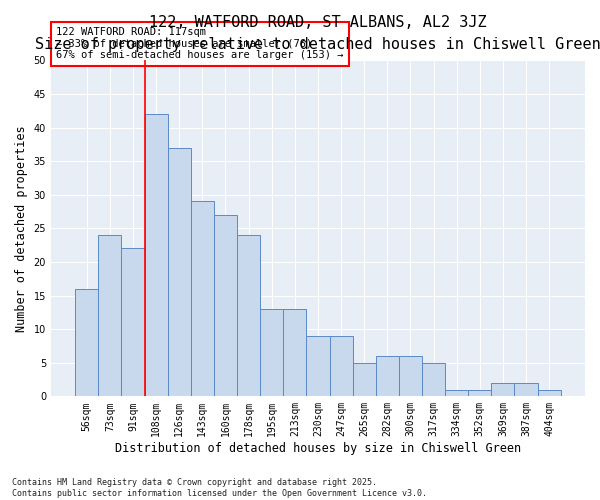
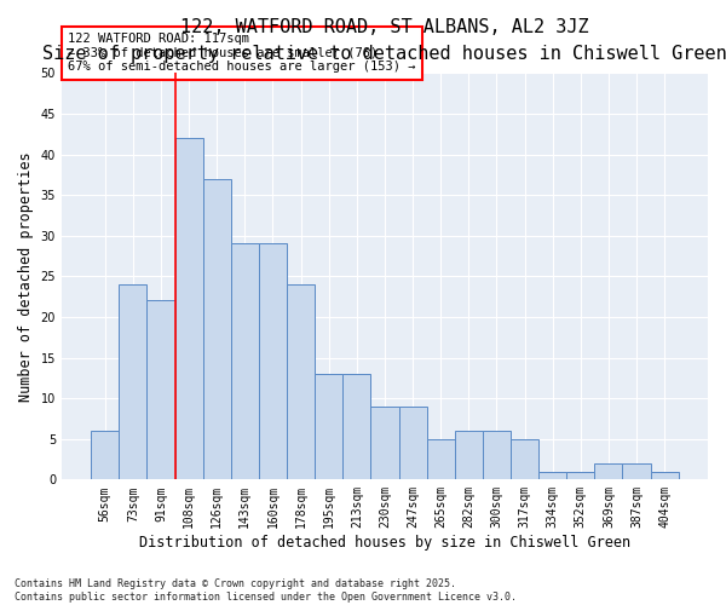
56sqm: 16 -> 6
160sqm: 27 -> 29
